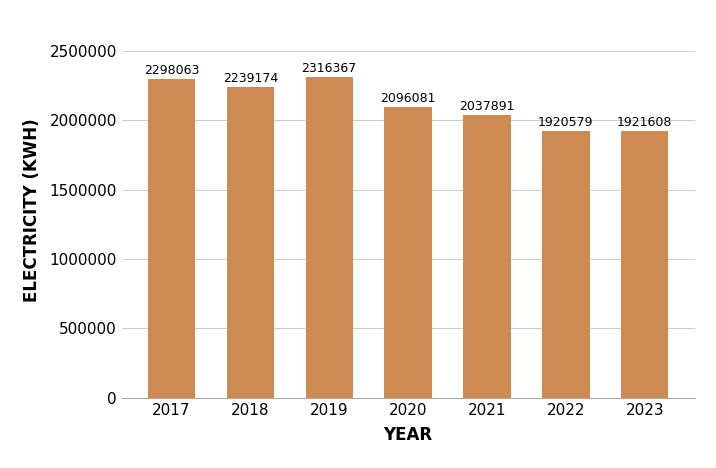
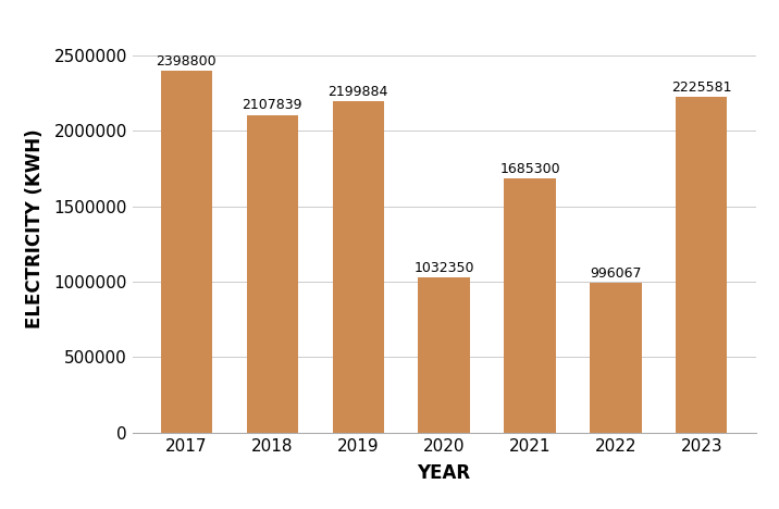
2017: 2298063 -> 2398800
2018: 2239174 -> 2107839
2019: 2316367 -> 2199884
2020: 2096081 -> 1032350
2021: 2037891 -> 1685300
2022: 1920579 -> 996067
2023: 1921608 -> 2225581
